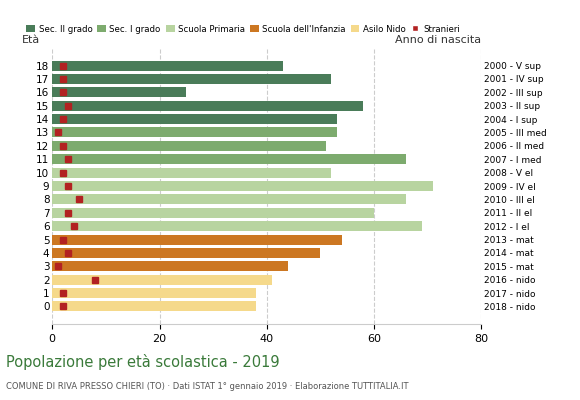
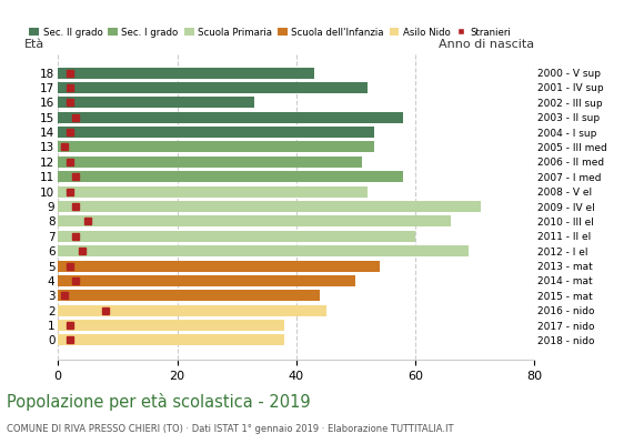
16: 25 -> 33
11: 66 -> 58
2: 41 -> 45
